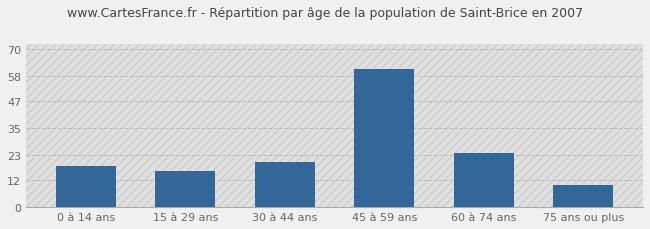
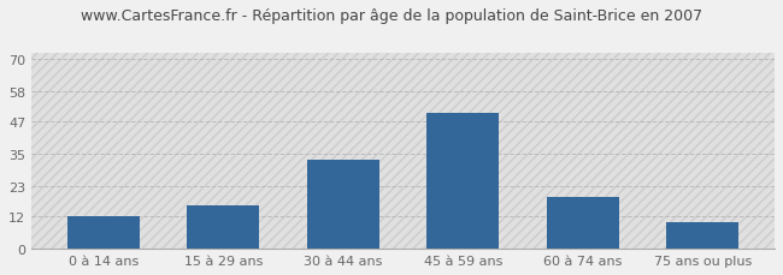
0 à 14 ans: 18 -> 12
30 à 44 ans: 20 -> 33
45 à 59 ans: 61 -> 50
60 à 74 ans: 24 -> 19
